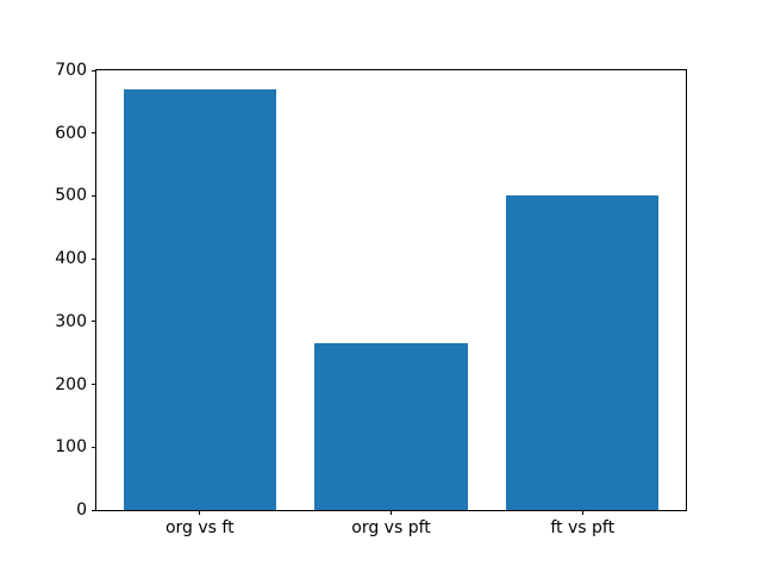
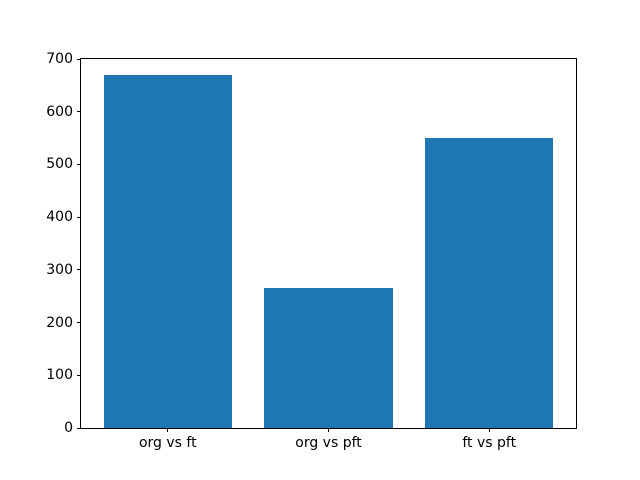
ft vs pft: 500 -> 550
